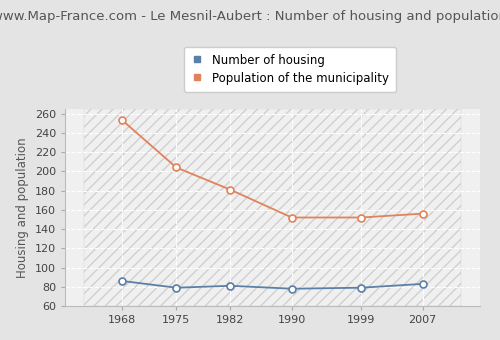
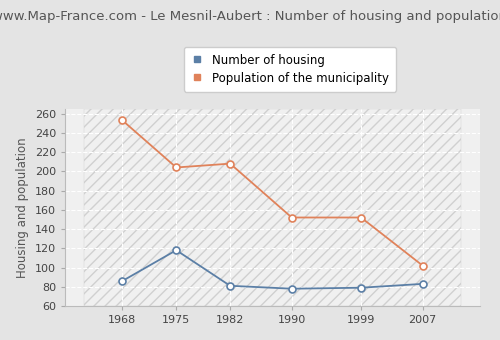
Number of housing/1975: 79 -> 118
Population of the municipality/1982: 181 -> 208
Population of the municipality/2007: 156 -> 102
